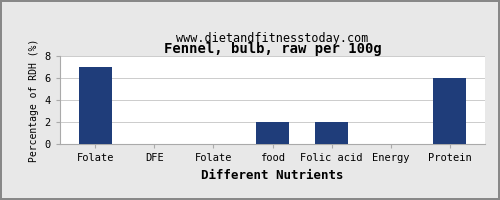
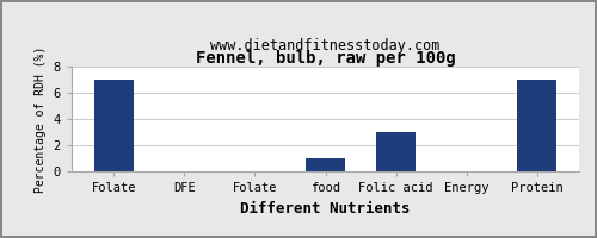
food: 2 -> 1
Folic acid: 2 -> 3
Protein: 6 -> 7
